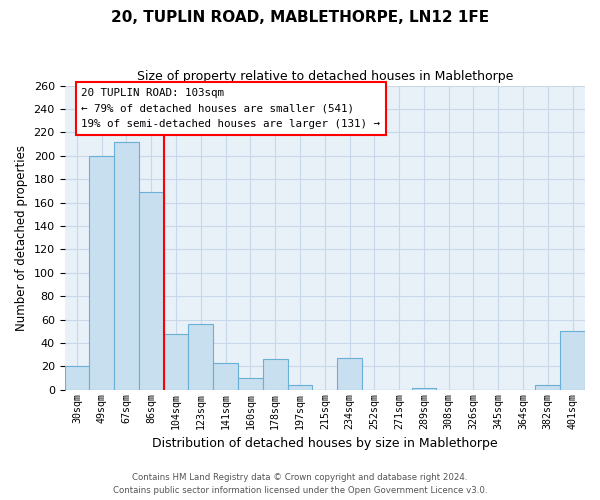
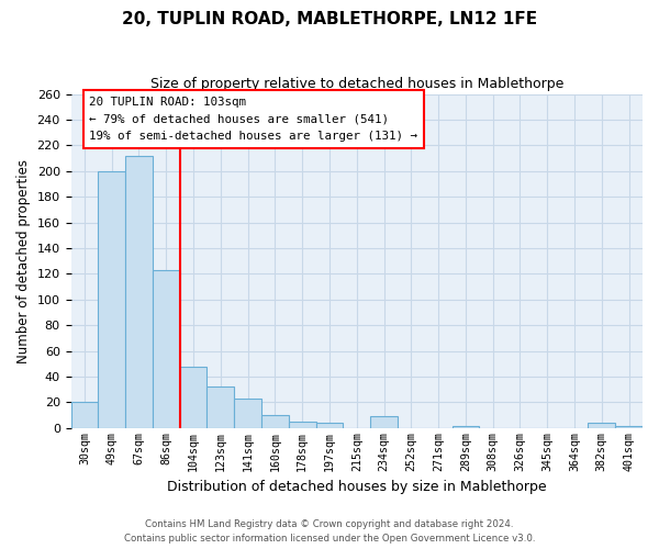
86sqm: 169 -> 123
123sqm: 56 -> 32
178sqm: 26 -> 5
234sqm: 27 -> 9
401sqm: 50 -> 2
